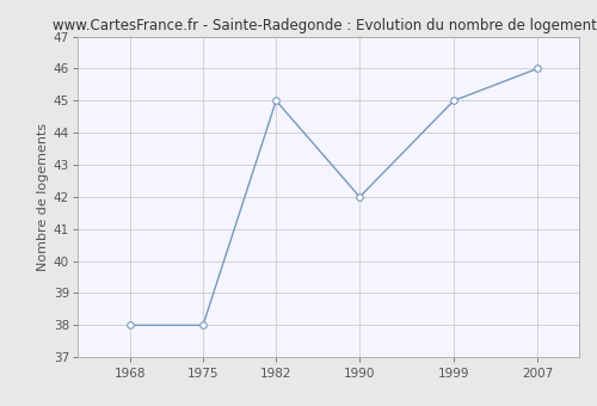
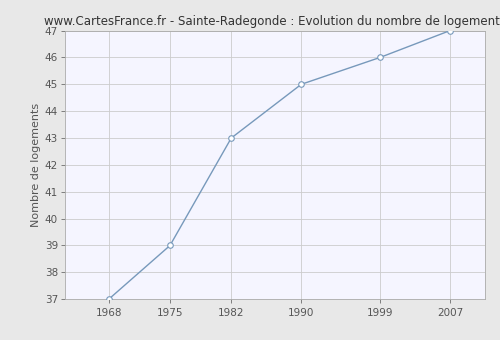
1968: 38 -> 37
1975: 38 -> 39
1982: 45 -> 43
1990: 42 -> 45
1999: 45 -> 46
2007: 46 -> 47
